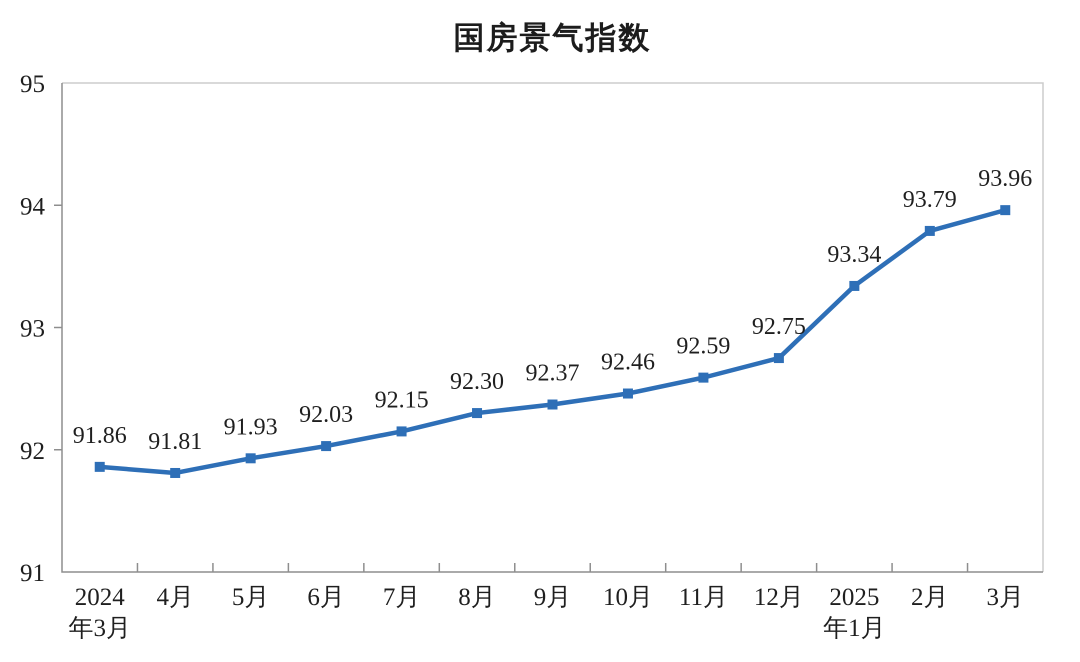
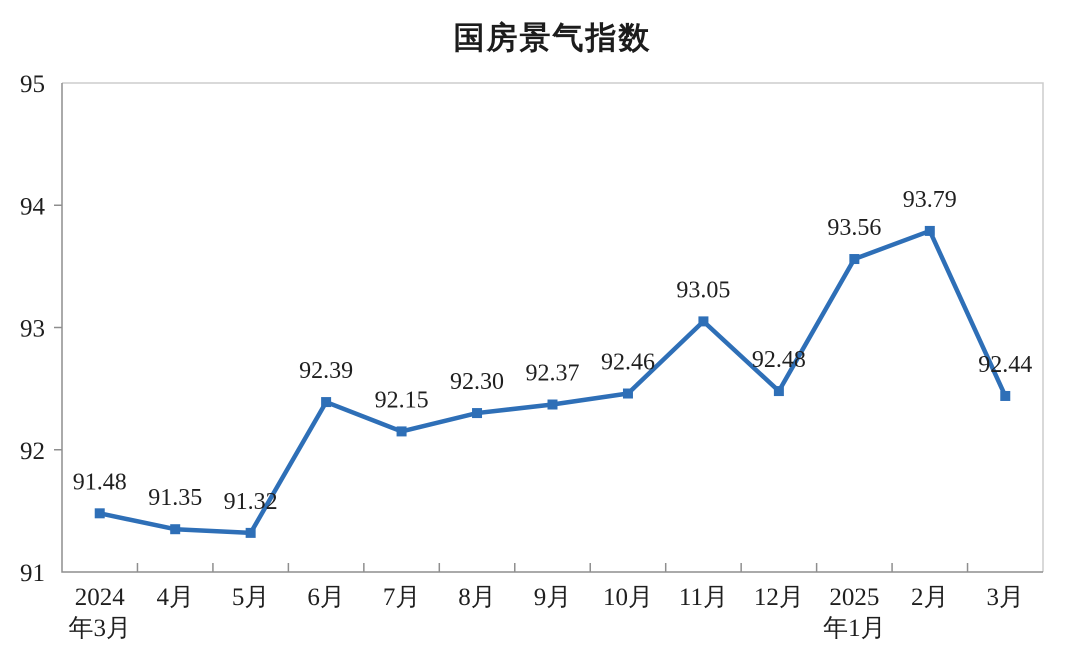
2024年3月: 91.86 -> 91.48
4月: 91.81 -> 91.35
5月: 91.93 -> 91.32
6月: 92.03 -> 92.39
11月: 92.59 -> 93.05
12月: 92.75 -> 92.48
2025年1月: 93.34 -> 93.56
3月: 93.96 -> 92.44
